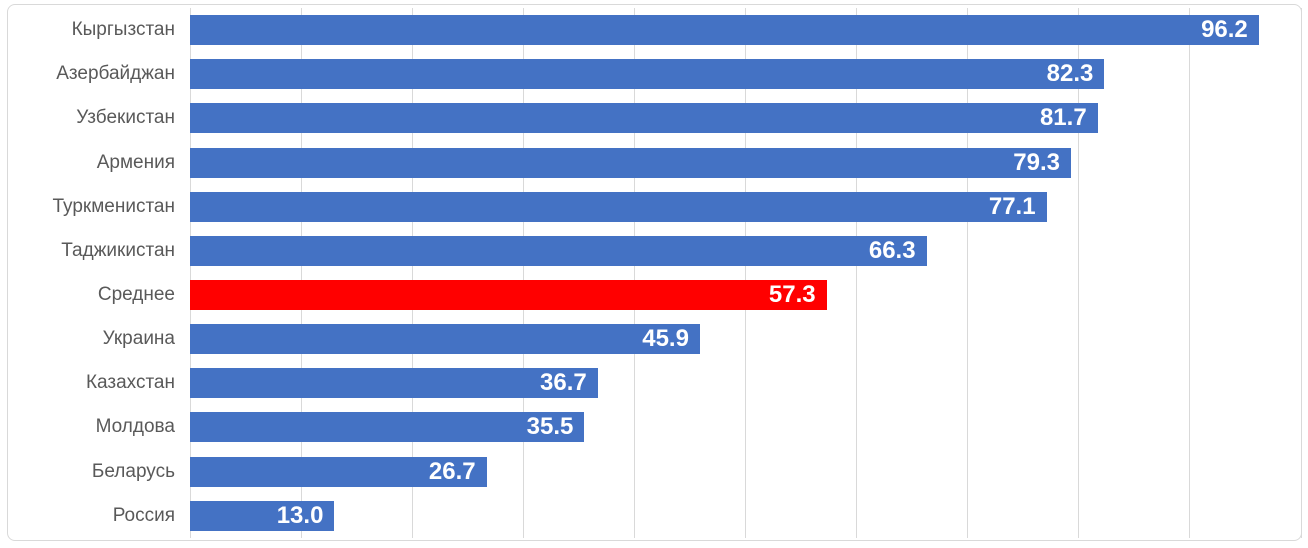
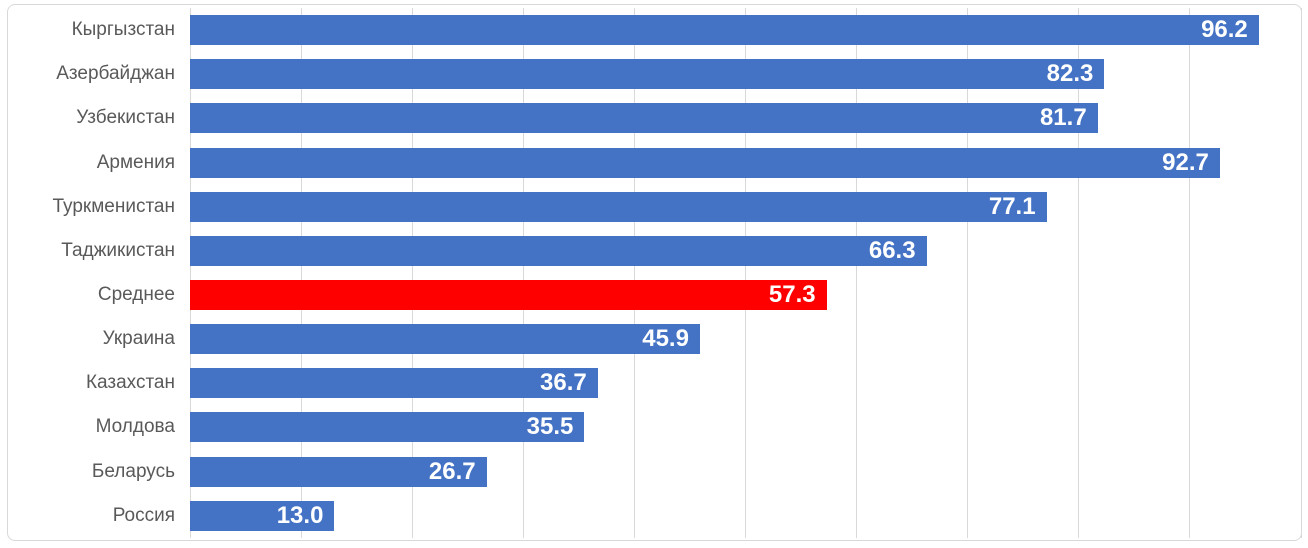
Армения: 79.3 -> 92.7
